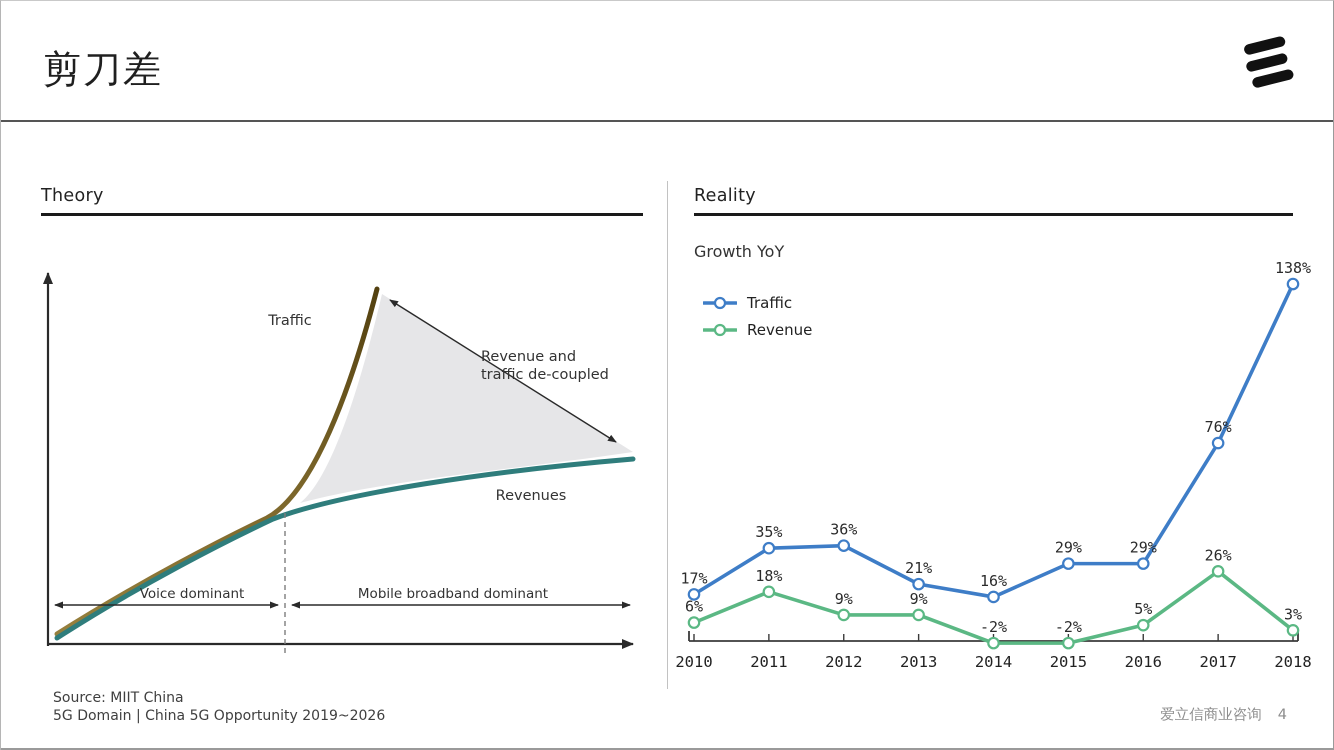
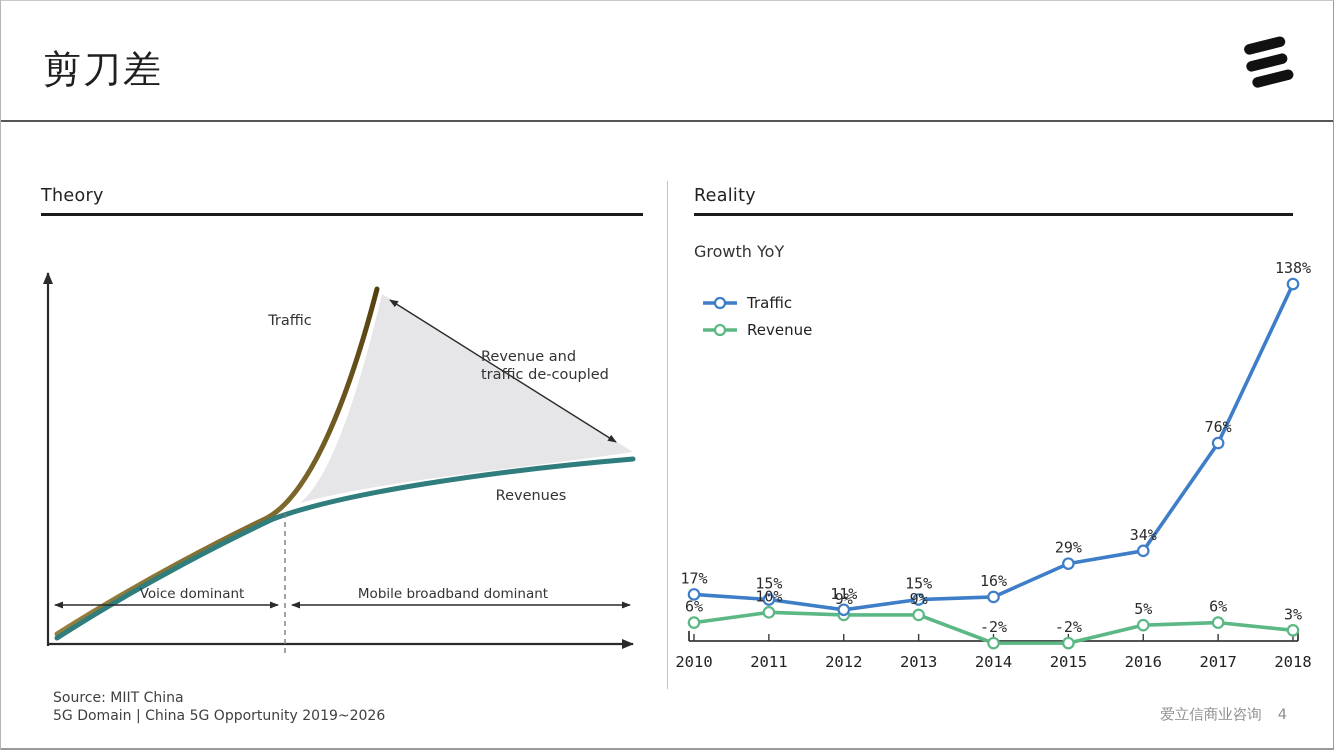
Traffic/2011: 35% -> 15%
Revenue/2011: 18% -> 10%
Traffic/2012: 36% -> 11%
Traffic/2013: 21% -> 15%
Traffic/2016: 29% -> 34%
Revenue/2017: 26% -> 6%
